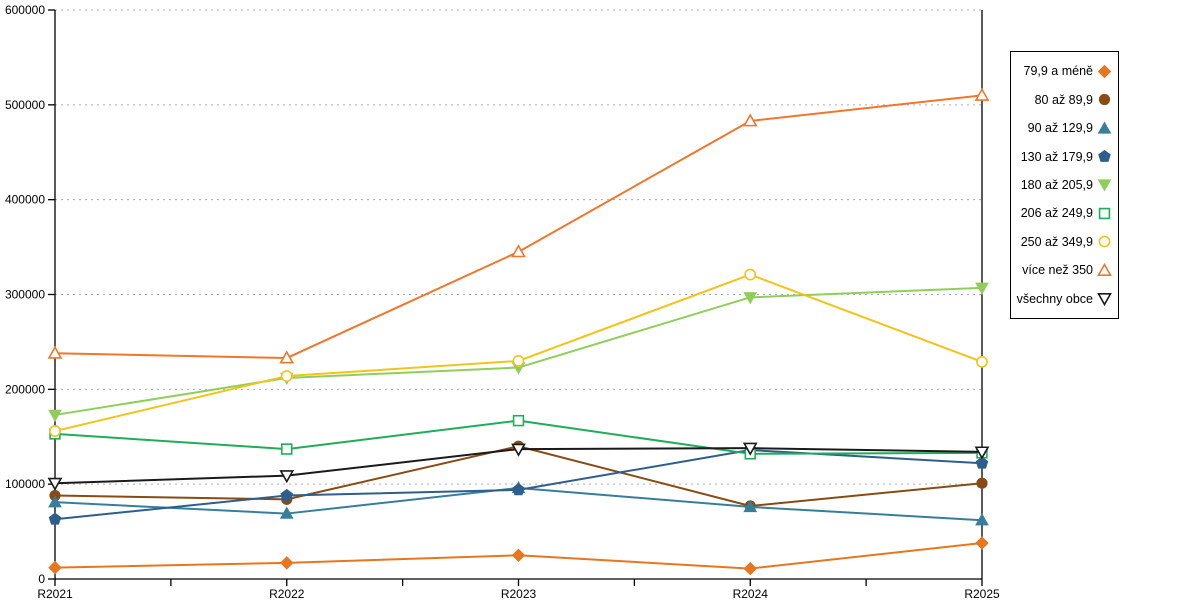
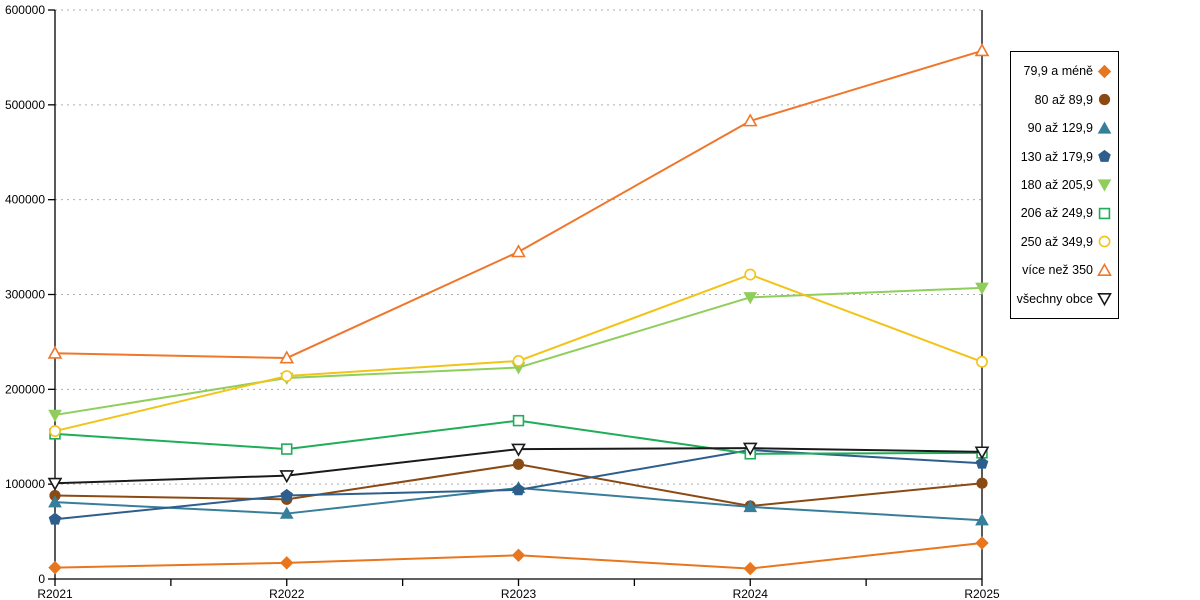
80 až 89,9/R2023: 140000 -> 120000
více než 350/R2025: 510000 -> 560000
